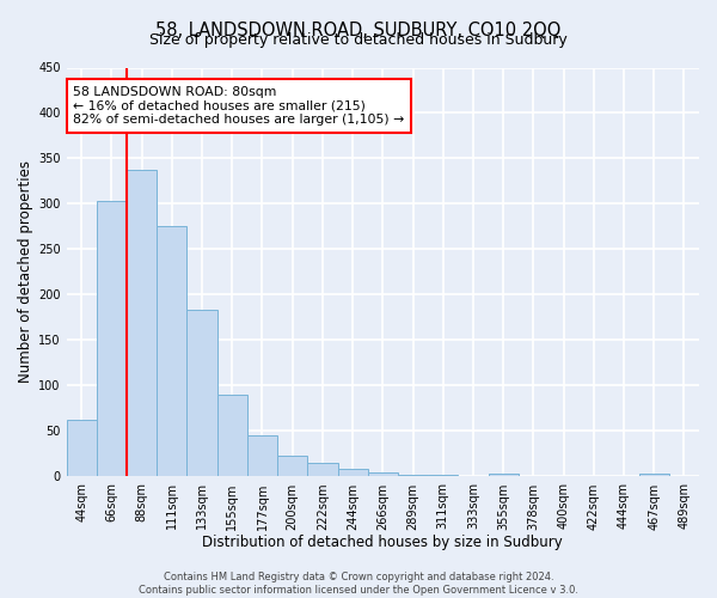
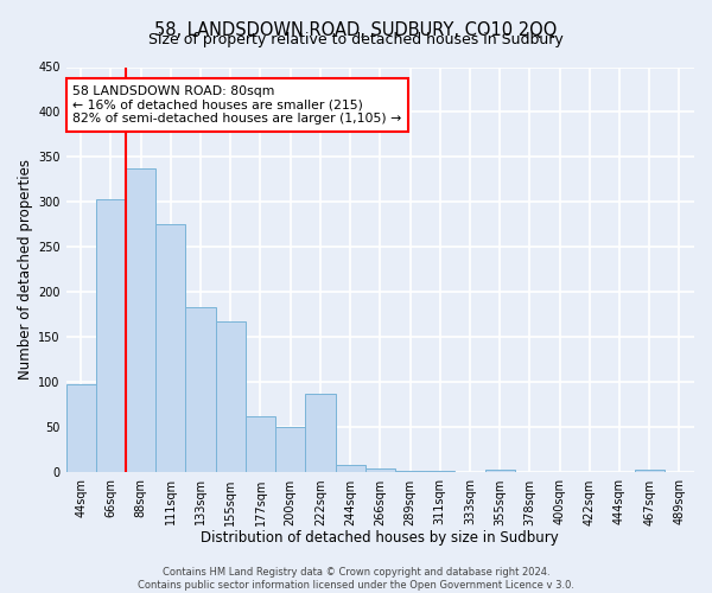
44sqm: 62 -> 98
155sqm: 90 -> 168
177sqm: 45 -> 62
200sqm: 23 -> 50
222sqm: 15 -> 88
